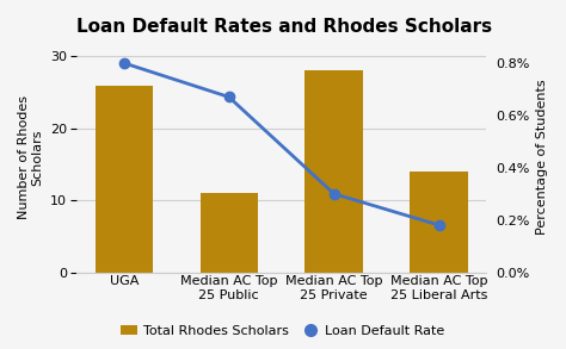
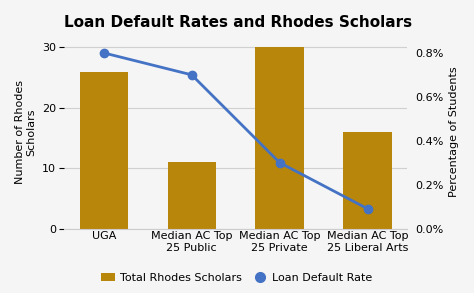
Loan Default Rate/Median AC Top 25 Public: 0.67% -> 0.70%
Total Rhodes Scholars/Median AC Top 25 Private: 28 -> 30
Total Rhodes Scholars/Median AC Top 25 Liberal Arts: 14 -> 16
Loan Default Rate/Median AC Top 25 Liberal Arts: 0.18% -> 0.09%
